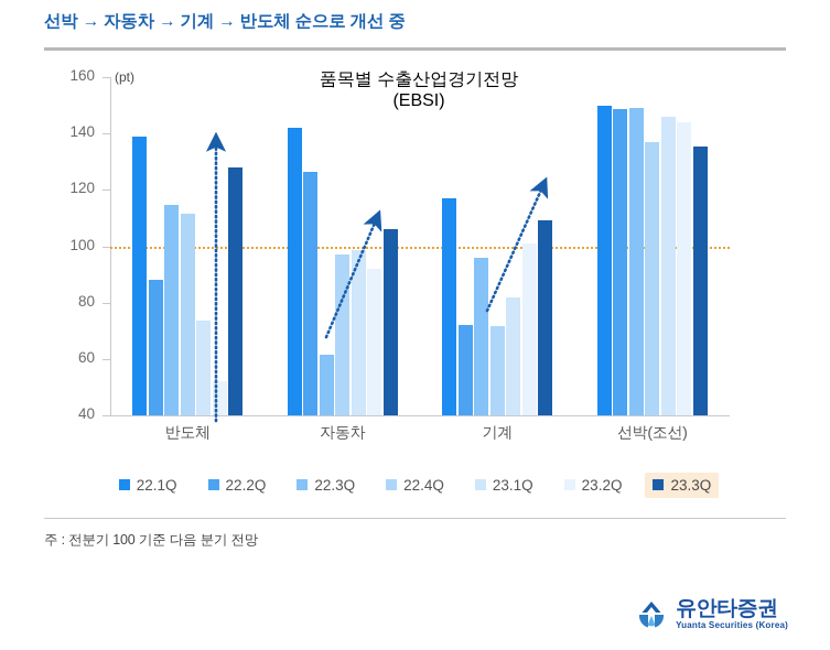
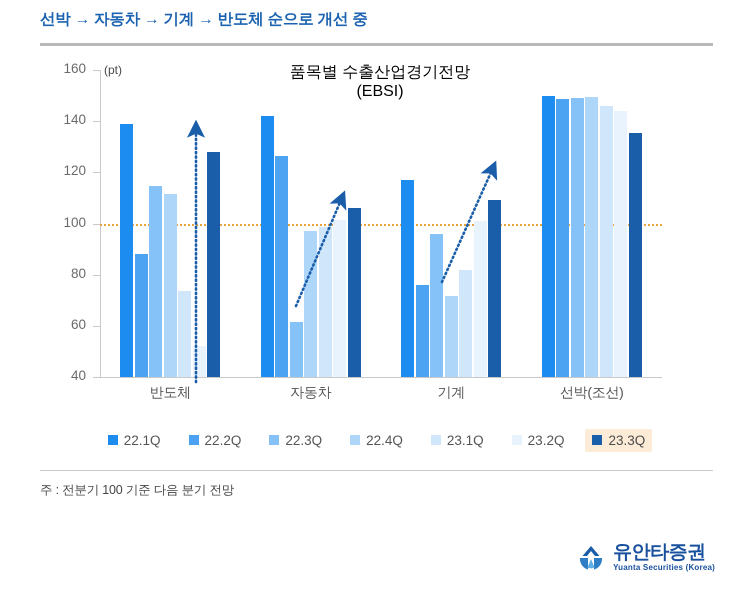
23.2Q/자동차: 92 -> 102
22.2Q/기계: 72 -> 76
22.4Q/선박(조선): 137 -> 150
